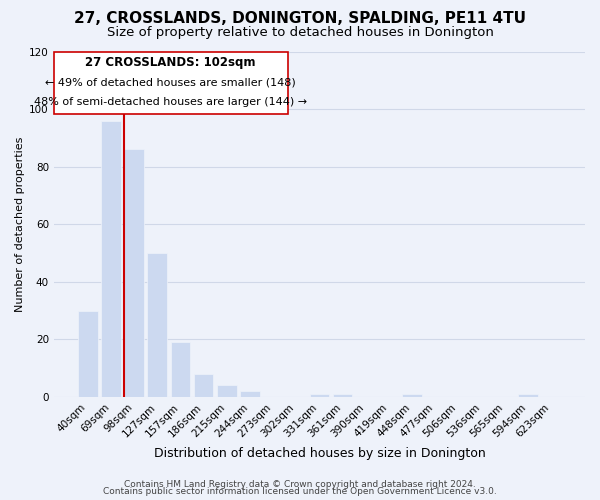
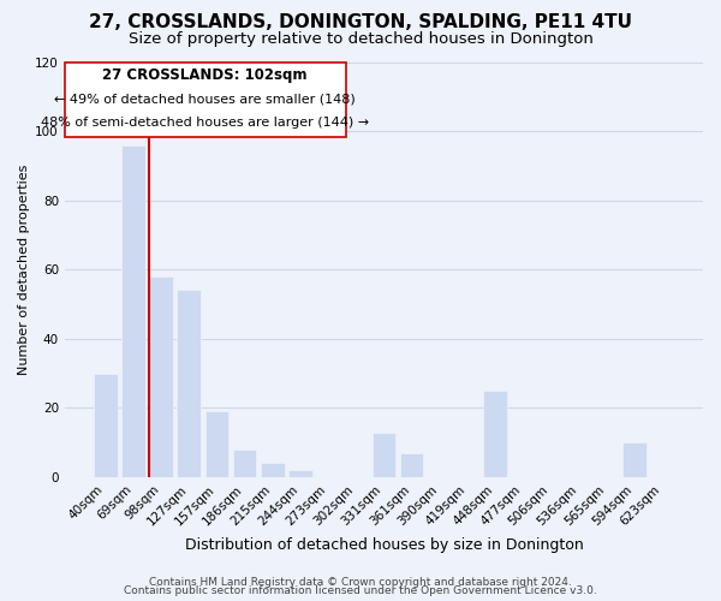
98sqm: 86 -> 58
127sqm: 50 -> 54
331sqm: 1 -> 13
361sqm: 1 -> 7
448sqm: 1 -> 25
594sqm: 1 -> 10
